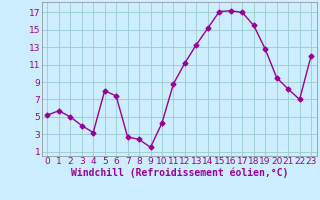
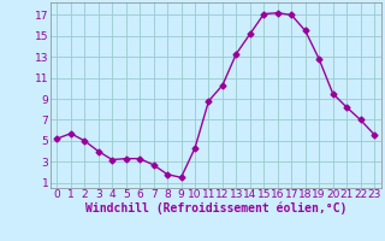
5: 8.0 -> 3.3
6: 7.4 -> 3.3
8: 2.4 -> 1.8
12: 11.2 -> 10.3
23: 12.0 -> 5.6
